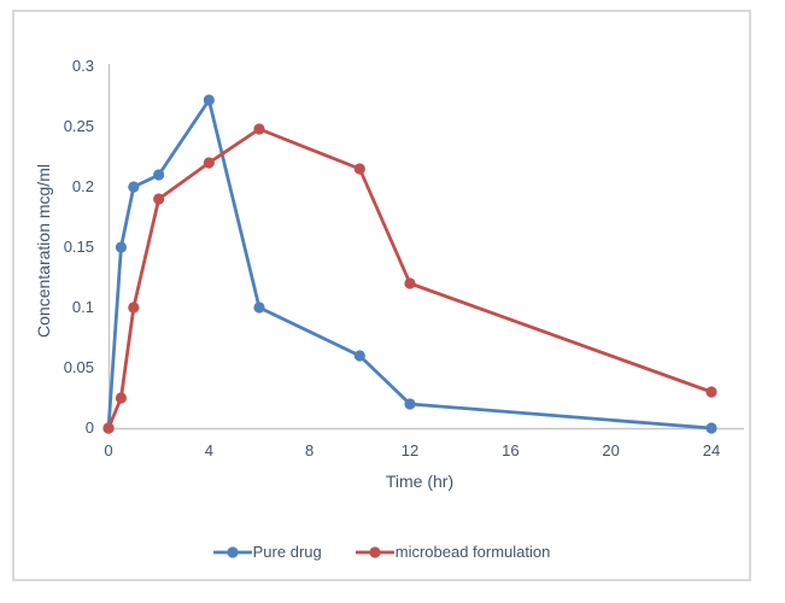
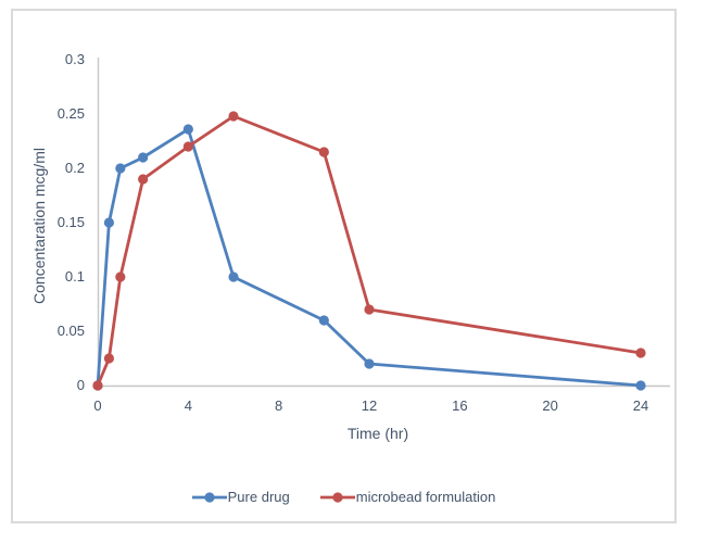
Pure drug/4: 0.272 -> 0.236
microbead formulation/12: 0.120 -> 0.070
